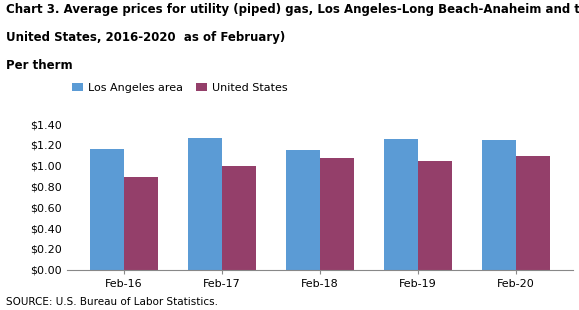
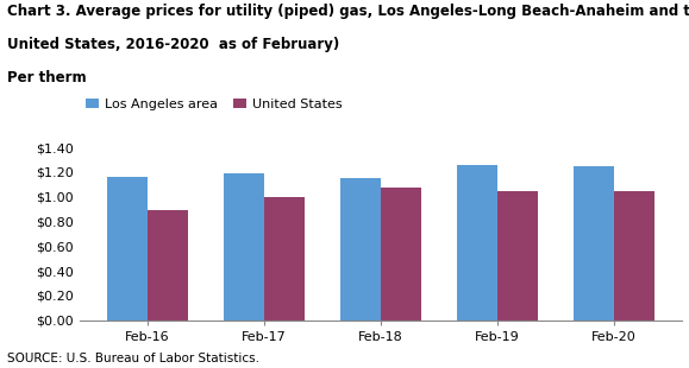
Los Angeles area/Feb-17: $1.27 -> $1.19
United States/Feb-20: $1.09 -> $1.04
